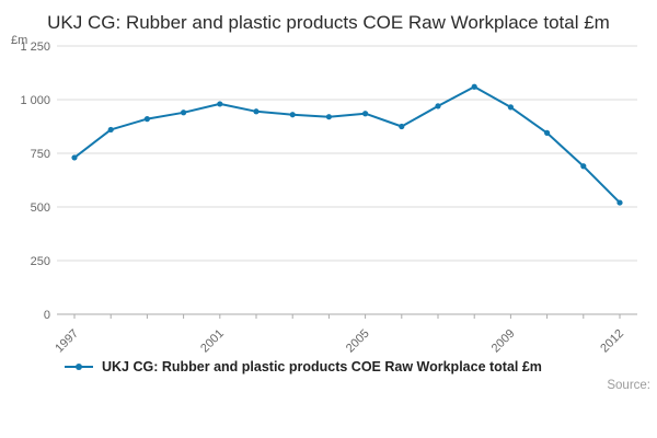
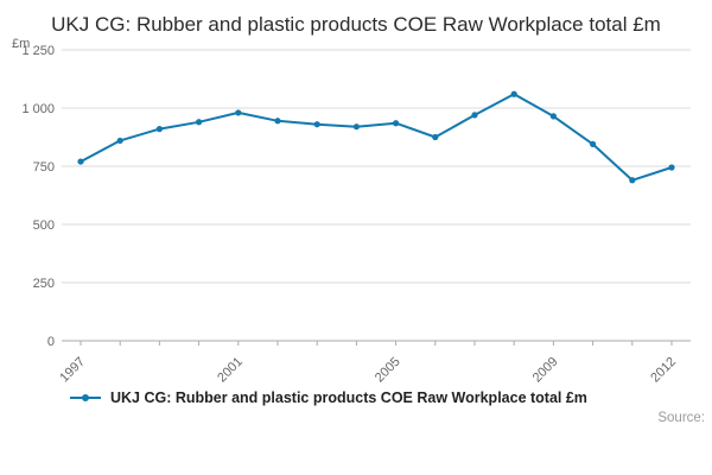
1997: 730 -> 770
2012: 520 -> 740
